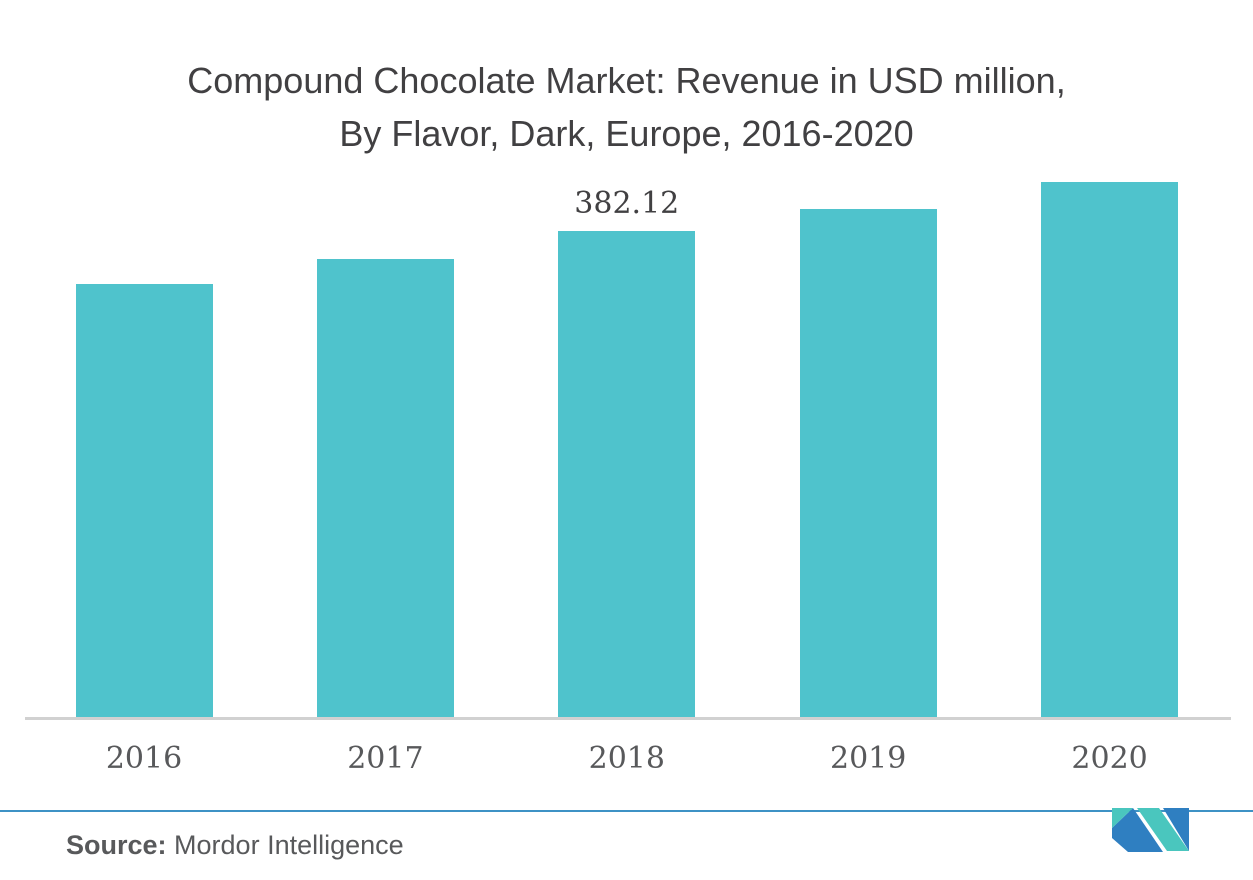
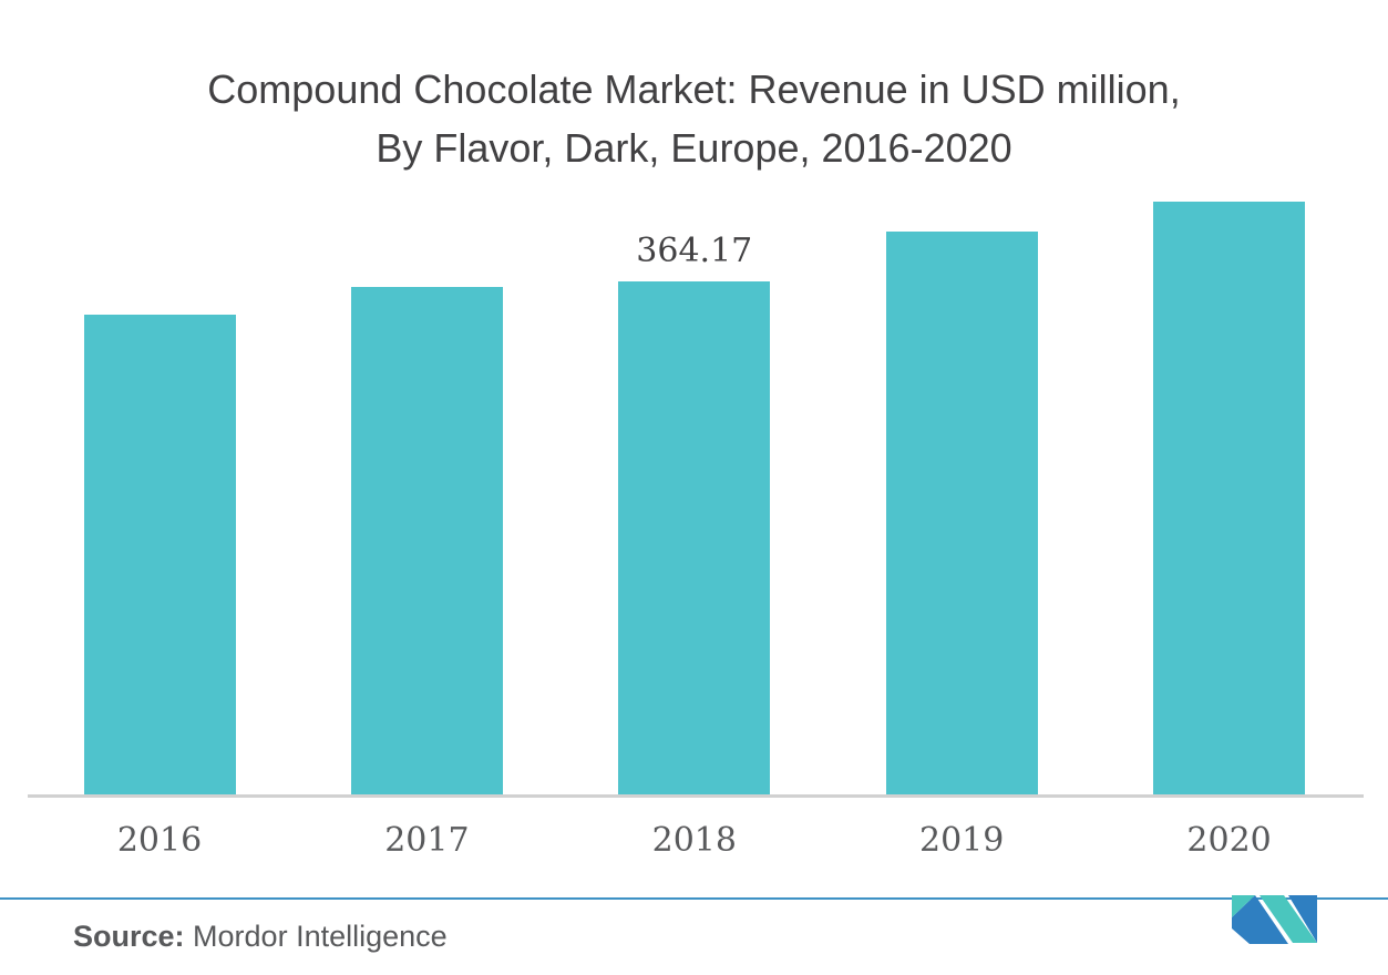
2018: 382.12 -> 364.17
